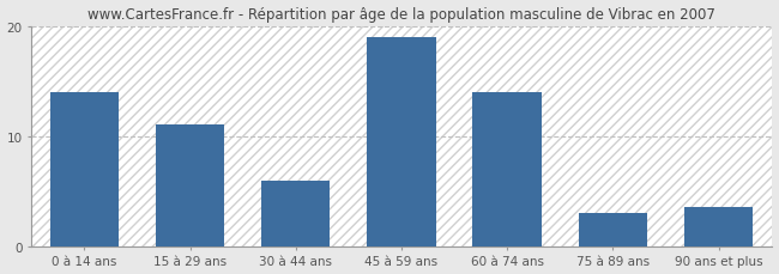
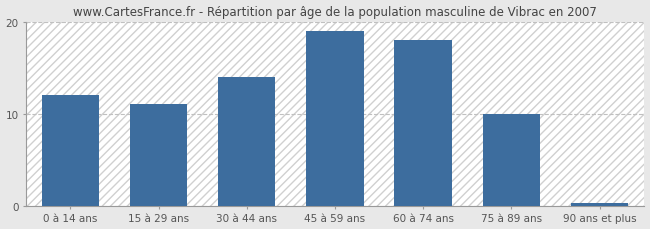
0 à 14 ans: 14.0 -> 12.0
30 à 44 ans: 6.0 -> 14.0
60 à 74 ans: 14.0 -> 18.0
75 à 89 ans: 3.0 -> 10.0
90 ans et plus: 3.6 -> 0.3
